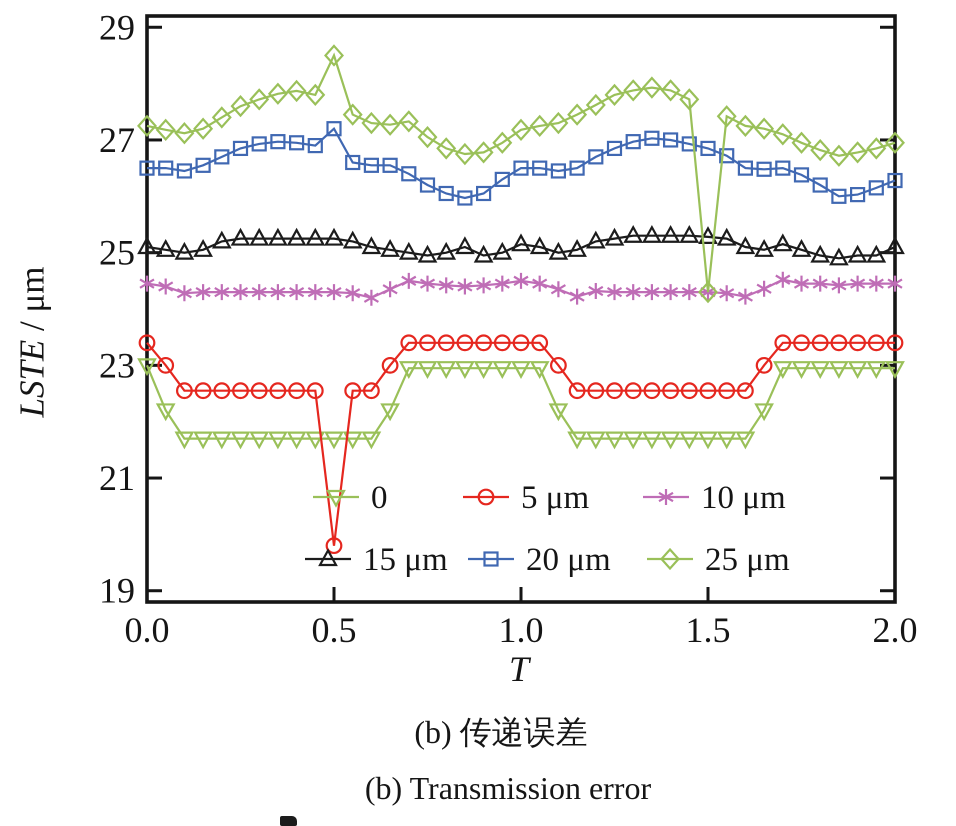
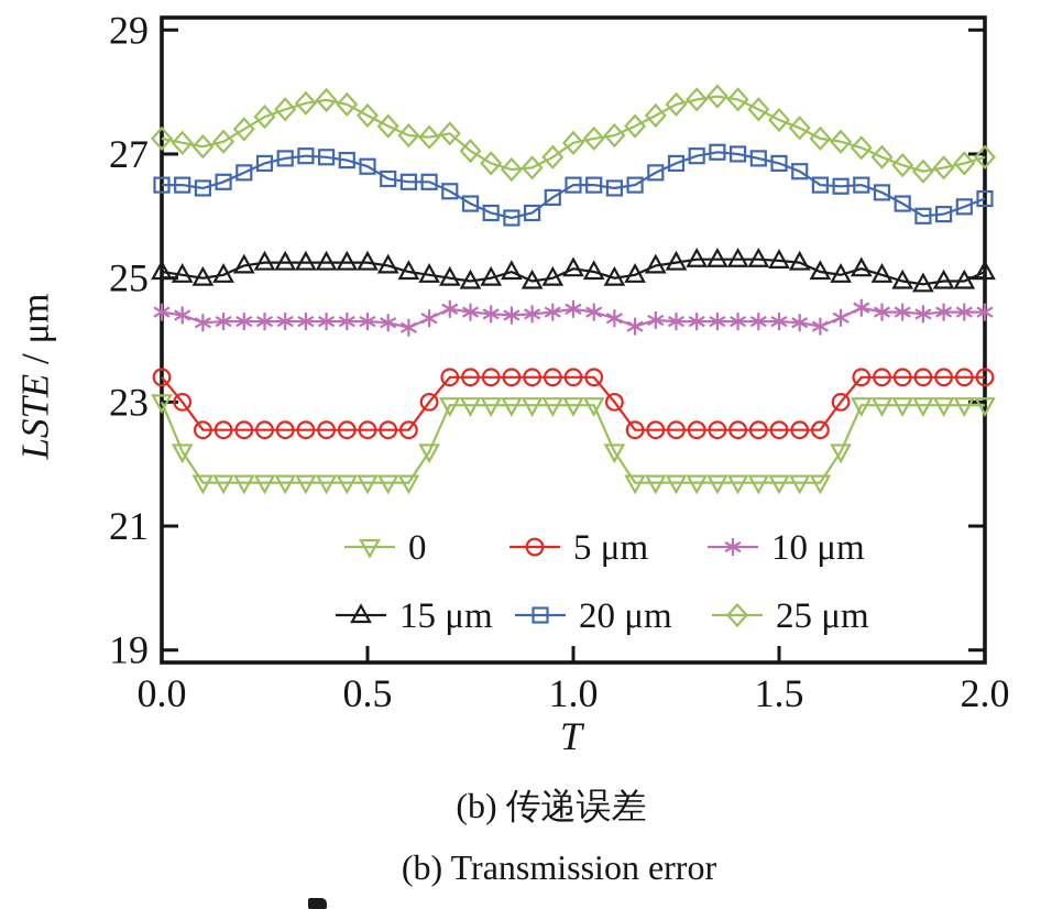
5 μm/0.5: 19.8 -> 22.6
20 μm/0.5: 27.2 -> 26.8
25 μm/0.5: 28.5 -> 27.6
25 μm/1.5: 24.3 -> 27.6
